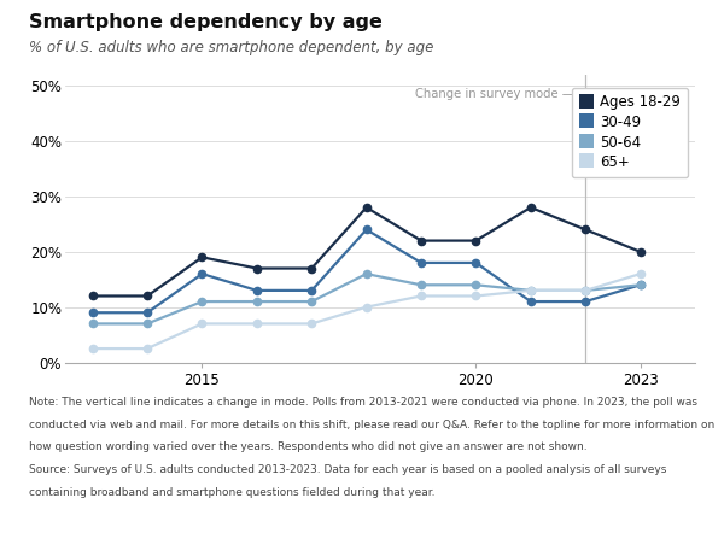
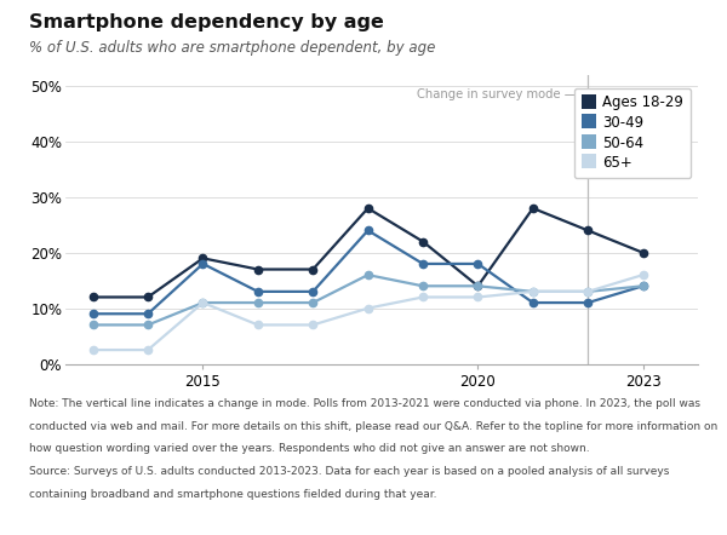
30-49/2015: 16% -> 18%
65+/2015: 7.0% -> 11.0%
Ages 18-29/2020: 22% -> 14%
